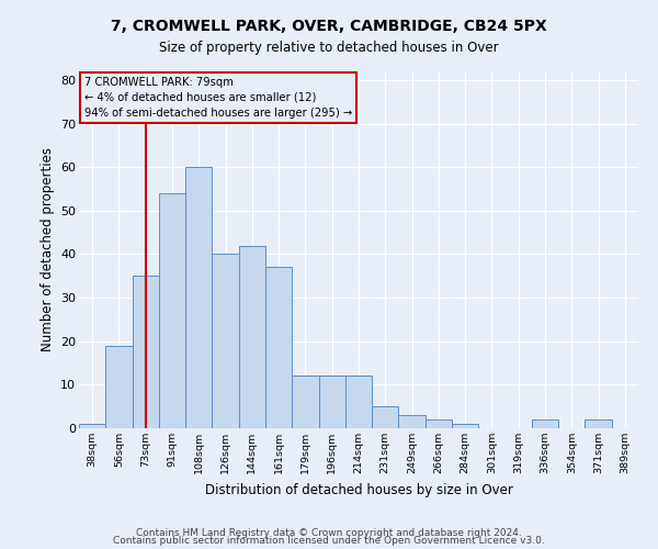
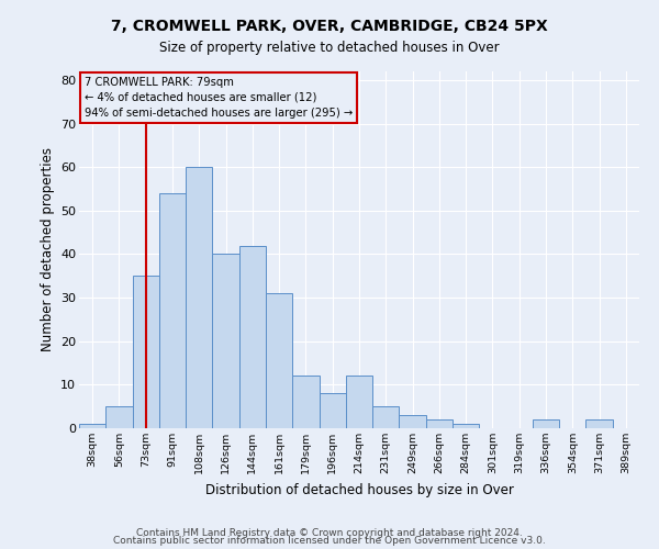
56sqm: 19 -> 5
161sqm: 37 -> 31
196sqm: 12 -> 8
